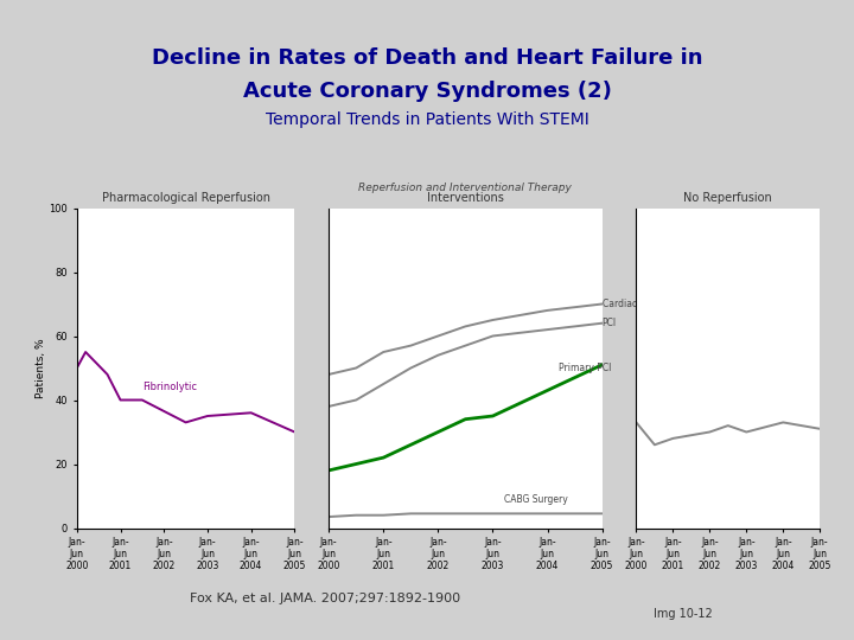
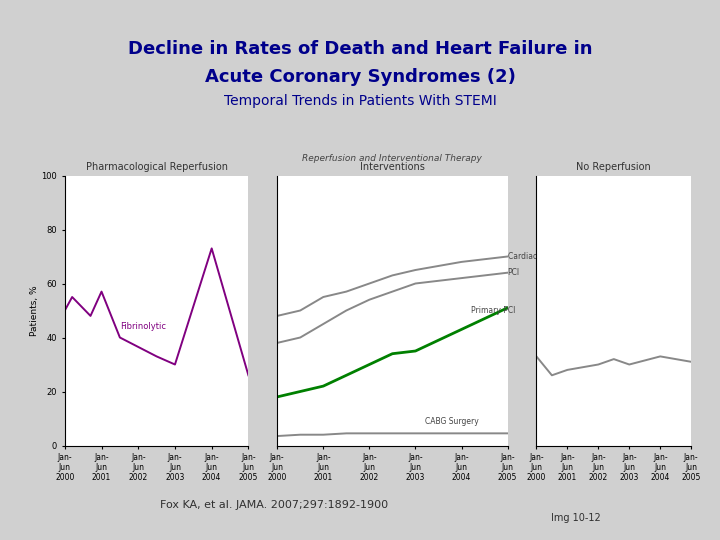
Pharmacological Reperfusion/Jan- Jun 2001: 40 -> 57
Pharmacological Reperfusion/Jan- Jun 2003: 35 -> 30
Pharmacological Reperfusion/Jan- Jun 2004: 36 -> 73
Pharmacological Reperfusion/Jan- Jun 2005: 30 -> 26
